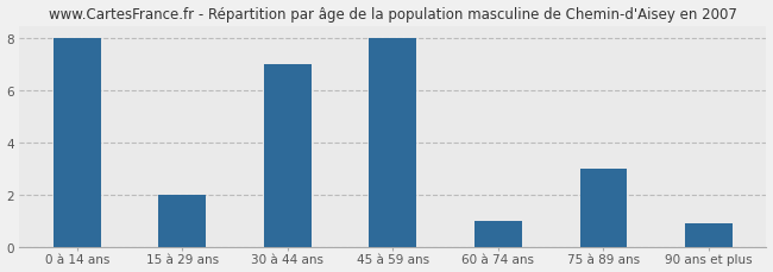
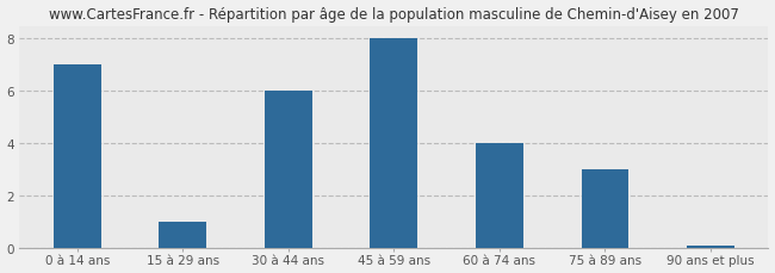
0 à 14 ans: 8.00 -> 7.00
15 à 29 ans: 2.00 -> 1.00
30 à 44 ans: 7.00 -> 6.00
60 à 74 ans: 1.00 -> 4.00
90 ans et plus: 0.90 -> 0.07
